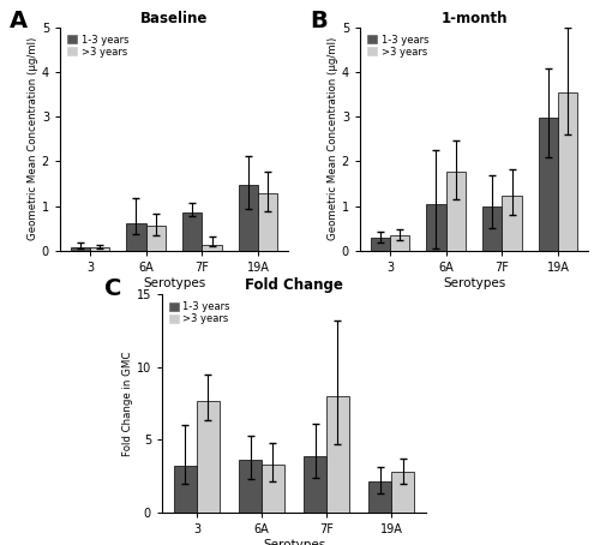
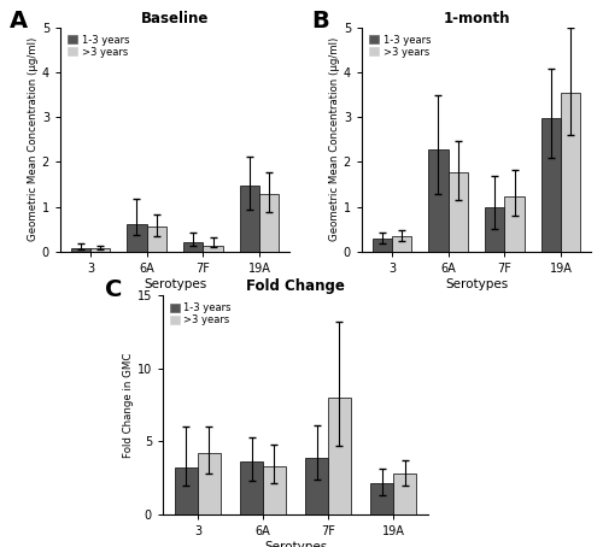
Baseline/1-3 years/7F: 0.85 -> 0.21
1-month/1-3 years/6A: 1.05 -> 2.28
Fold Change/>3 years/3: 7.7 -> 4.2
